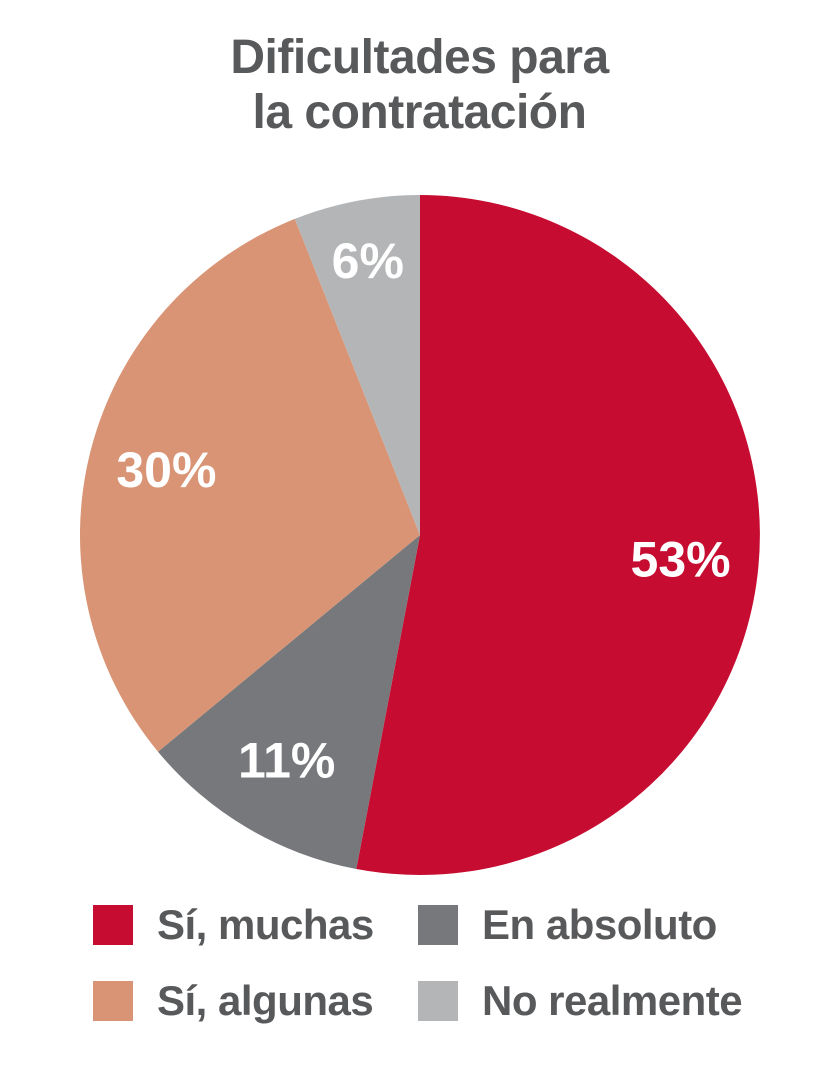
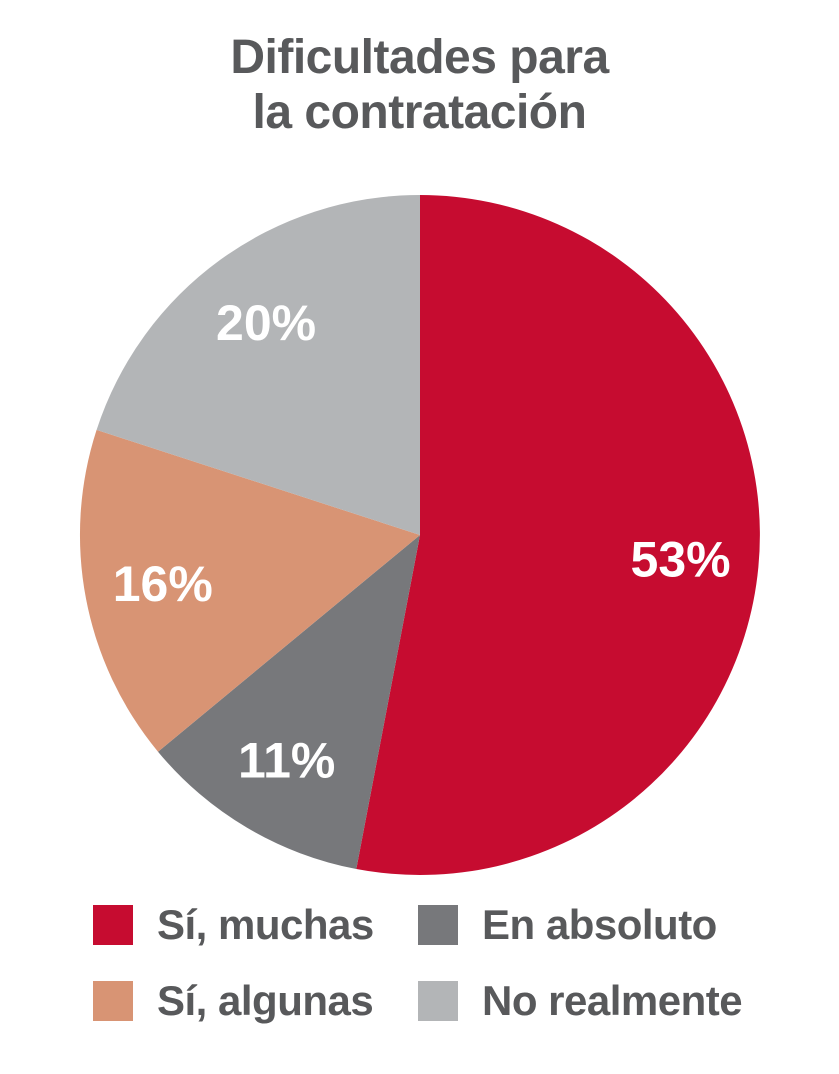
Sí, algunas: 30% -> 16%
No realmente: 6% -> 20%
